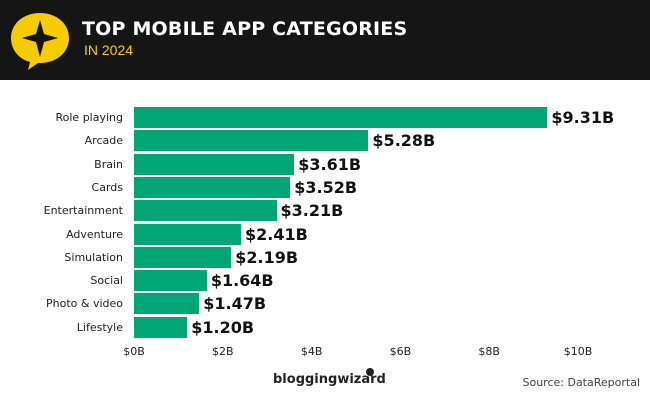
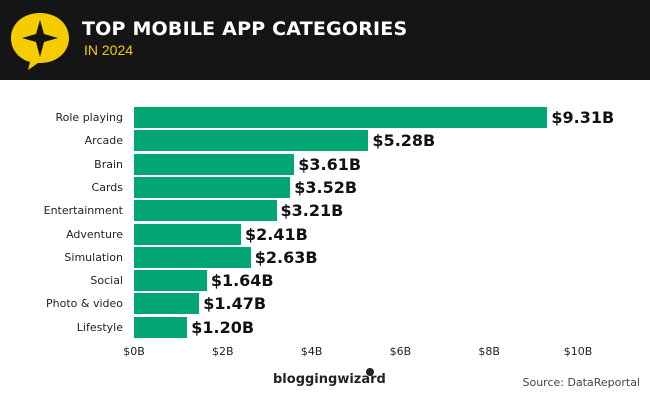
Simulation: $2.19B -> $2.63B
